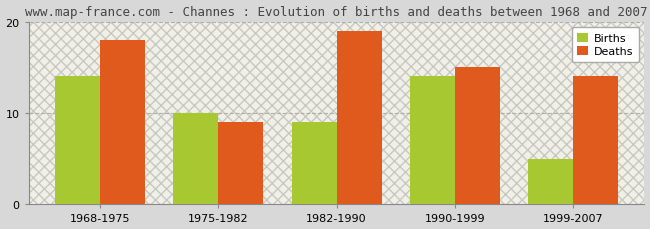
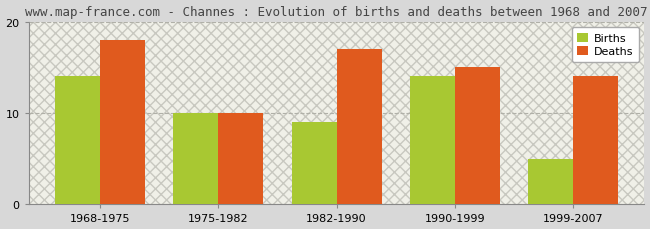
Deaths/1975-1982: 9 -> 10
Deaths/1982-1990: 19 -> 17
